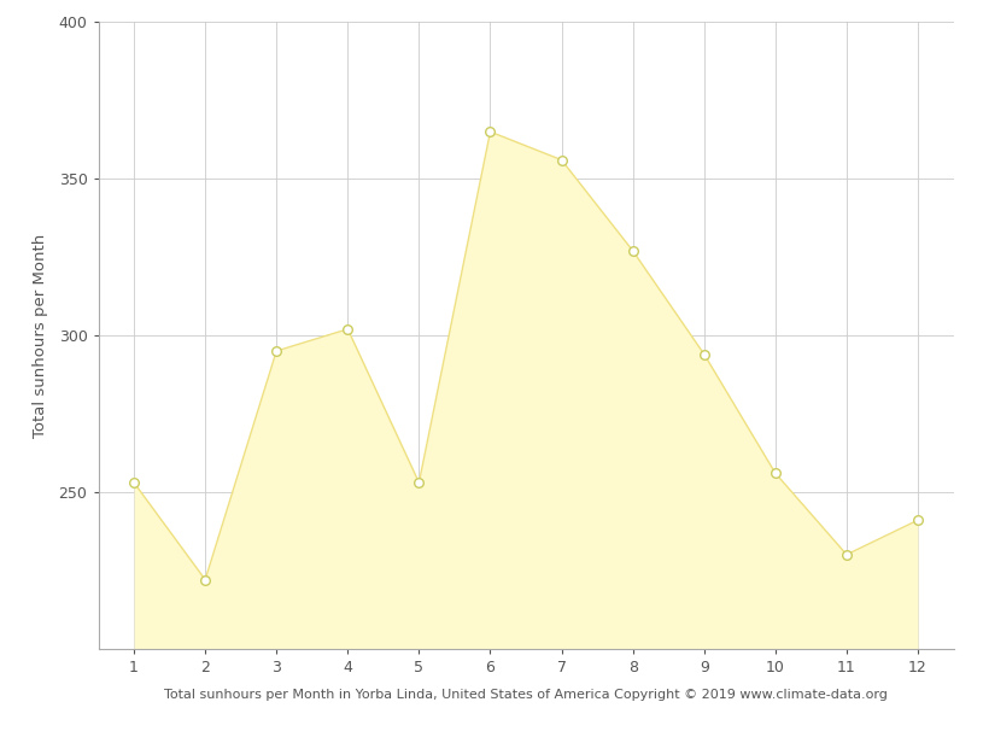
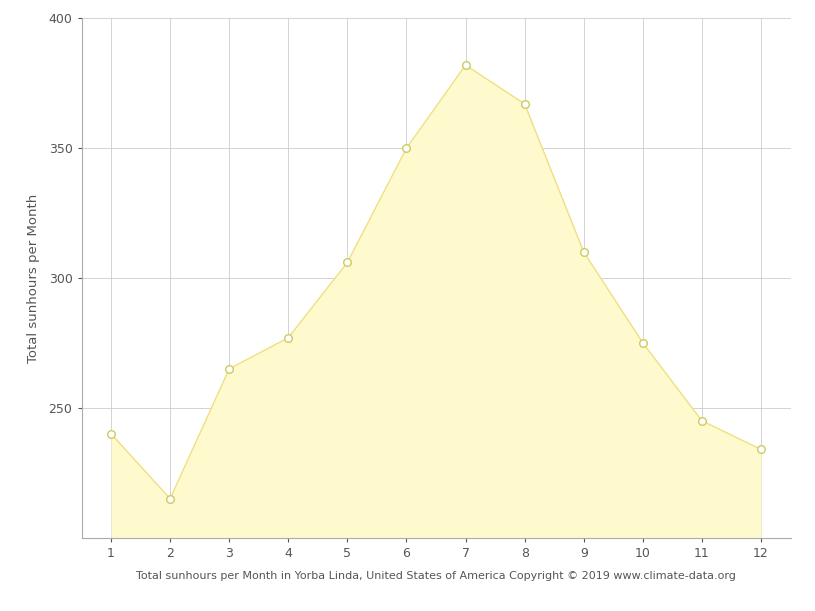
1: 253 -> 240
2: 222 -> 215
3: 295 -> 265
4: 302 -> 277
5: 253 -> 306
6: 365 -> 350
7: 356 -> 382
8: 327 -> 367
9: 294 -> 310
10: 256 -> 275
11: 230 -> 245
12: 241 -> 234
